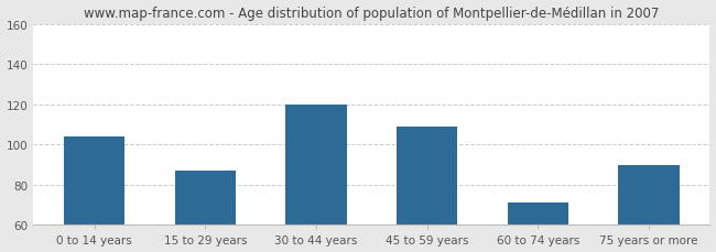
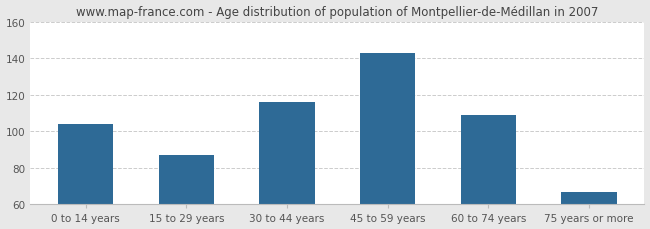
30 to 44 years: 120 -> 116
45 to 59 years: 109 -> 143
60 to 74 years: 71 -> 109
75 years or more: 90 -> 67
